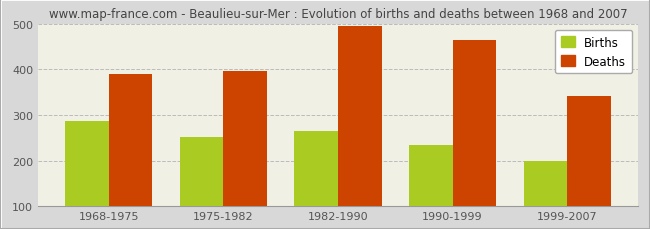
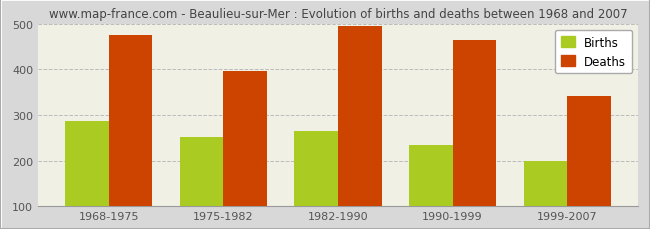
Deaths/1968-1975: 390 -> 475
